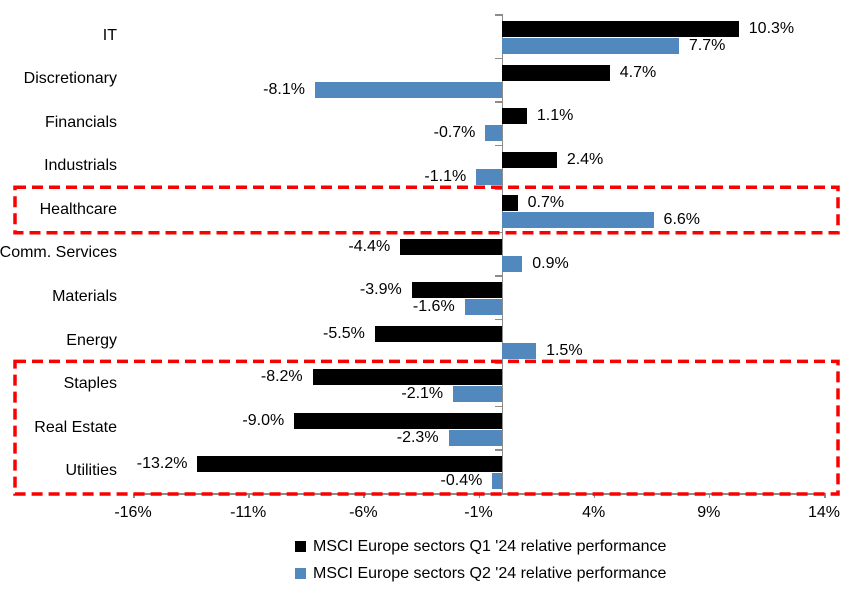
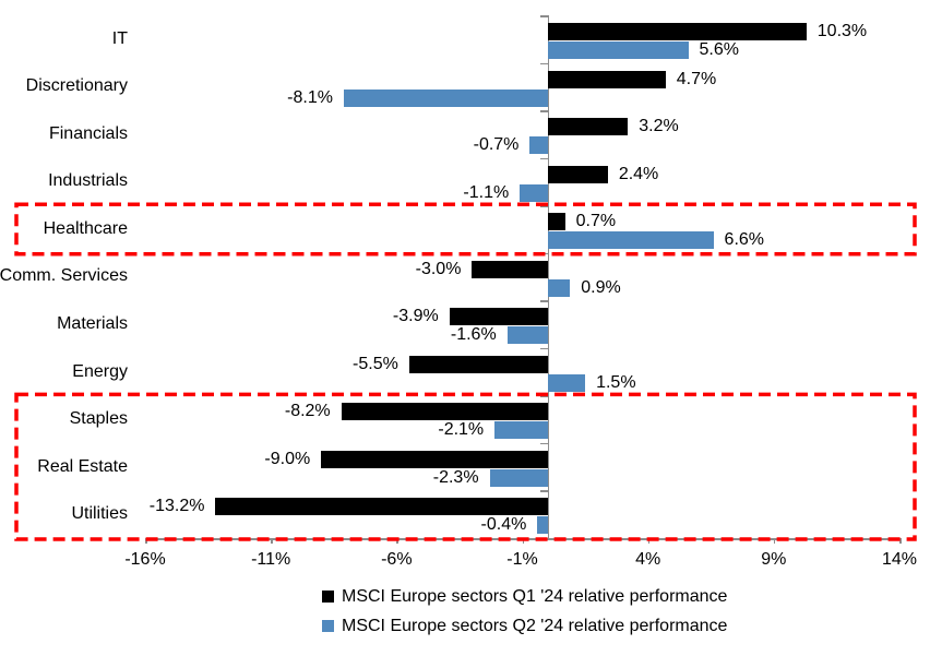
MSCI Europe sectors Q2 '24 relative performance/IT: 7.7% -> 5.6%
MSCI Europe sectors Q1 '24 relative performance/Financials: 1.1% -> 3.2%
MSCI Europe sectors Q1 '24 relative performance/Comm. Services: -4.4% -> -3.0%
